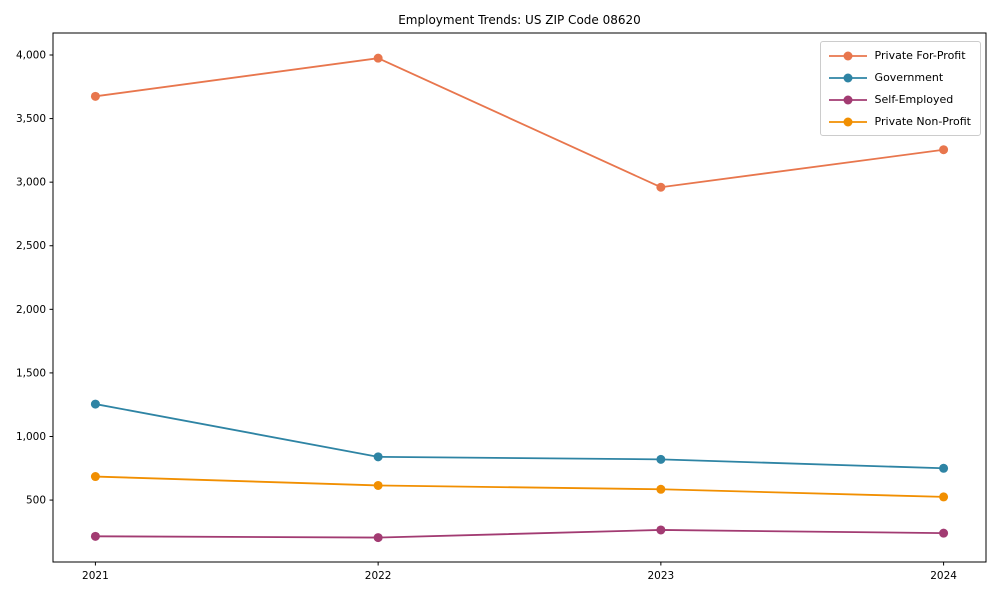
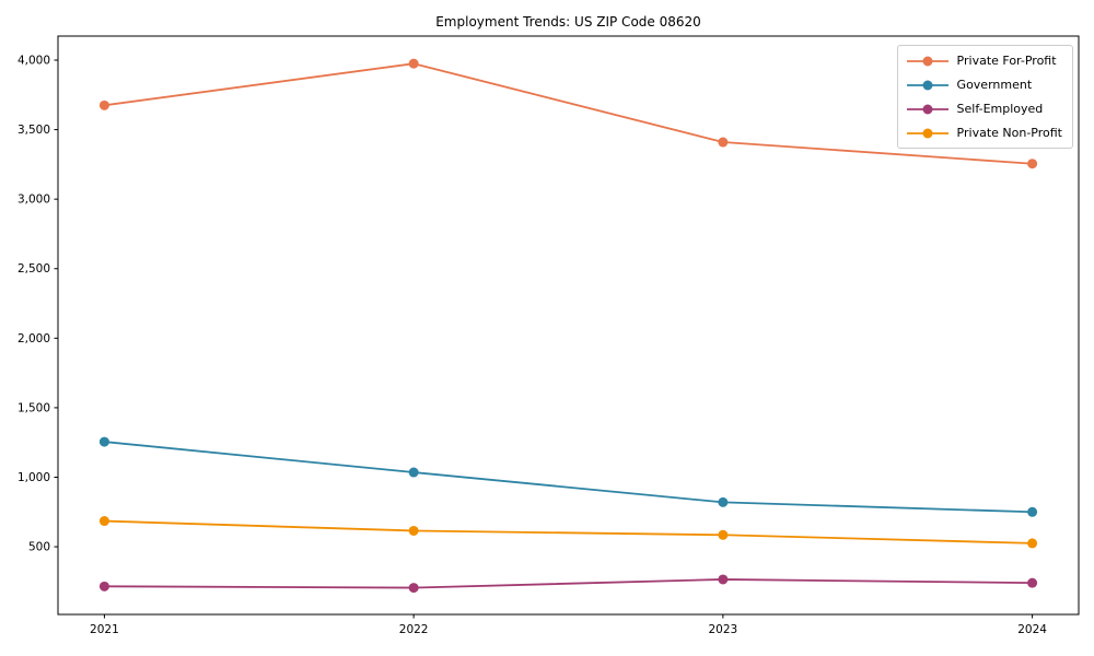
Government/2022: 840 -> 1040
Private For-Profit/2023: 2960 -> 3410
